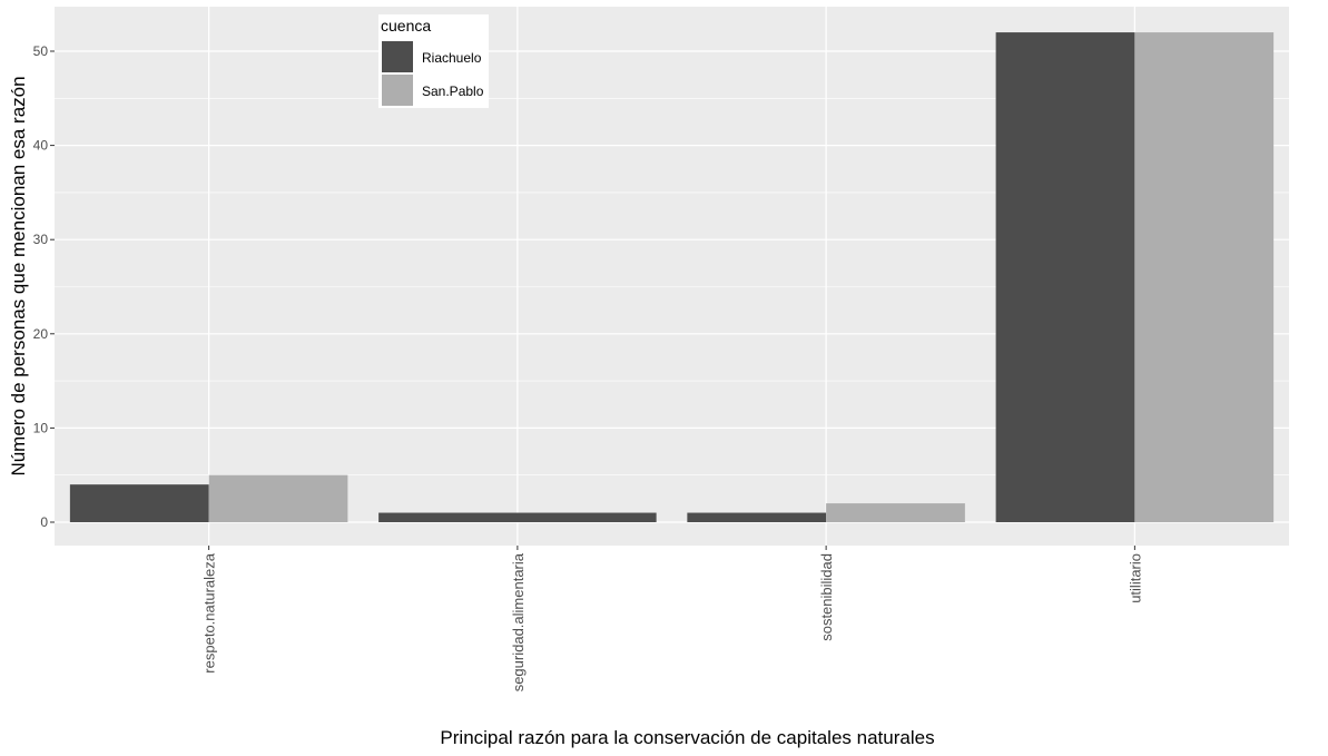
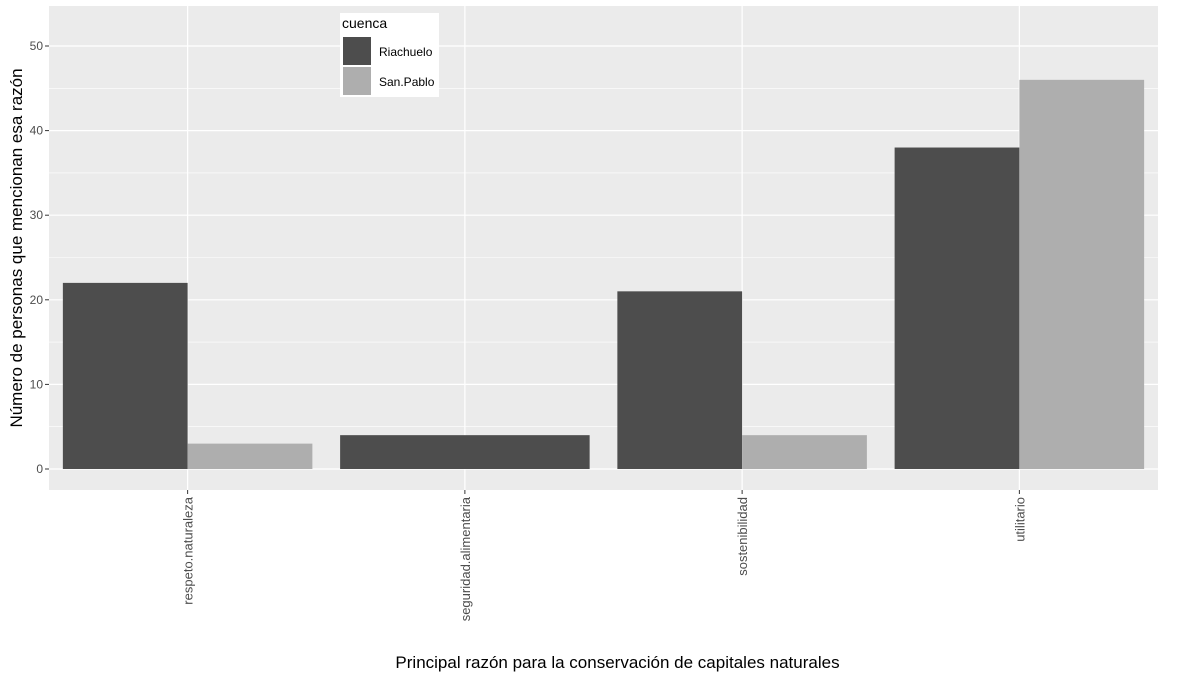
Riachuelo/respeto.naturaleza: 4 -> 22
San.Pablo/respeto.naturaleza: 5 -> 3
Riachuelo/seguridad.alimentaria: 1 -> 4
Riachuelo/sostenibilidad: 1 -> 21
San.Pablo/sostenibilidad: 2 -> 4
Riachuelo/utilitario: 52 -> 38
San.Pablo/utilitario: 52 -> 46
